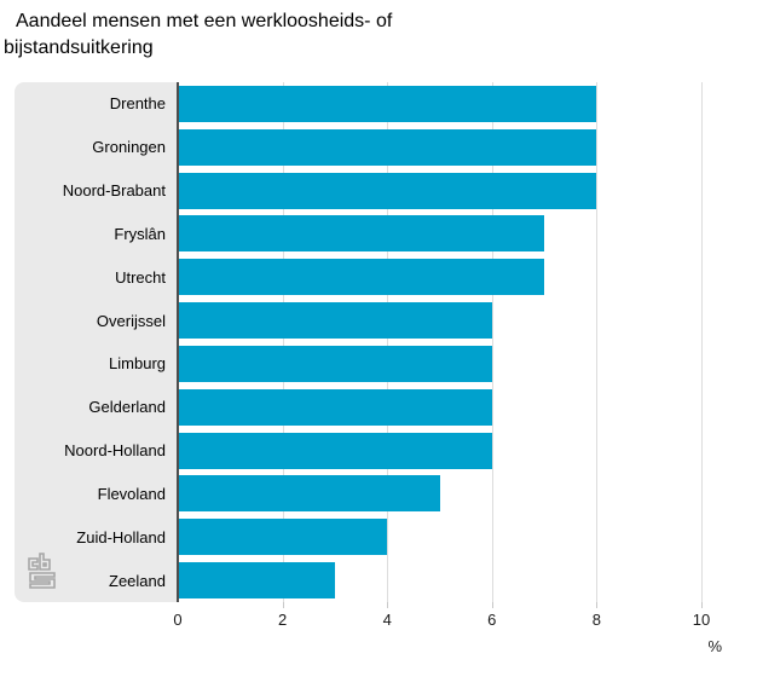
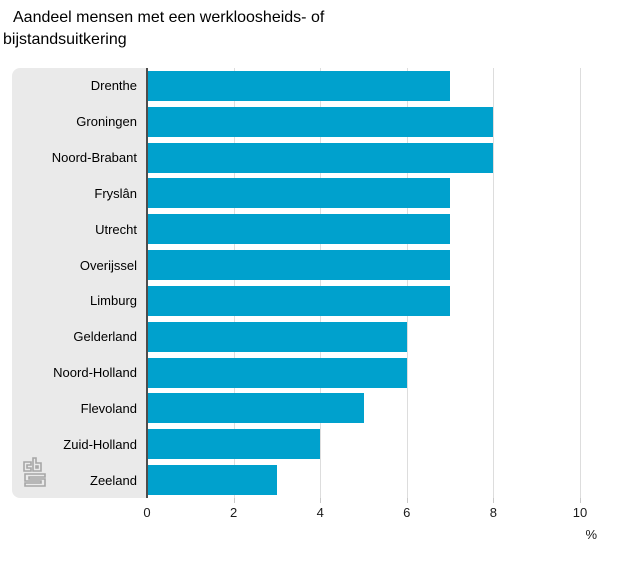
Drenthe: 8 -> 7
Overijssel: 6 -> 7
Limburg: 6 -> 7
